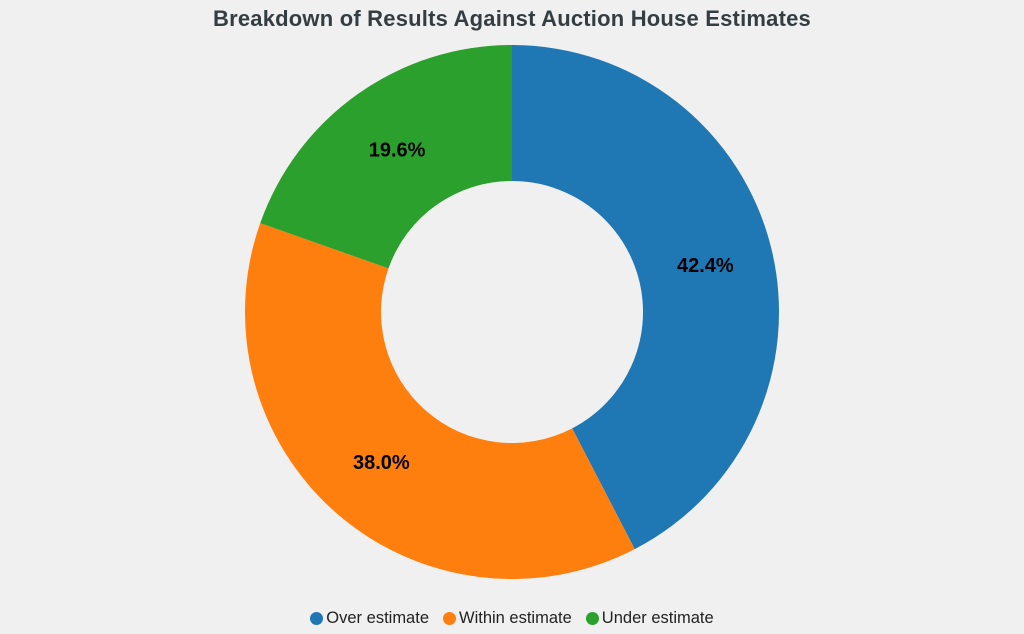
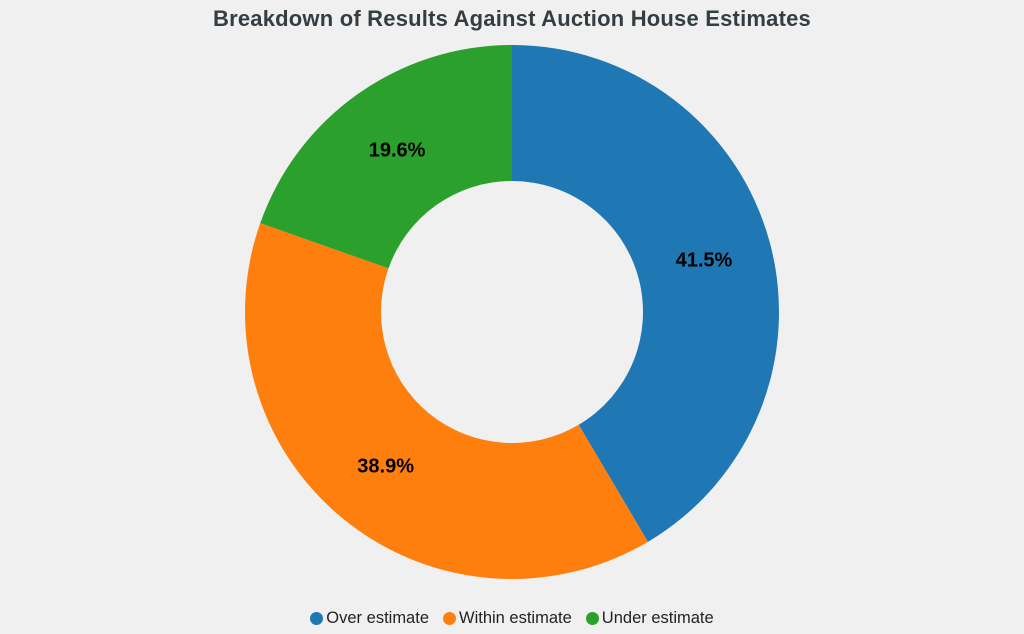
Over estimate: 42.4% -> 41.5%
Within estimate: 38.0% -> 38.9%
